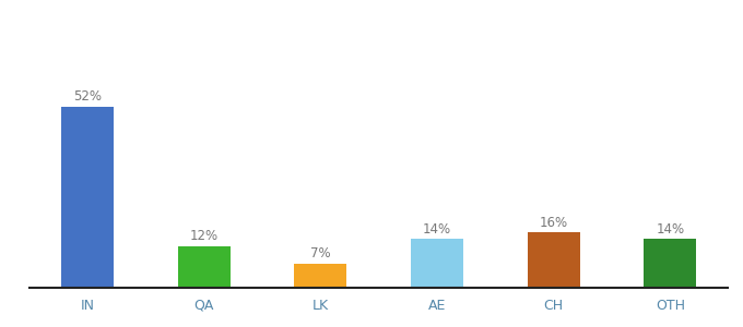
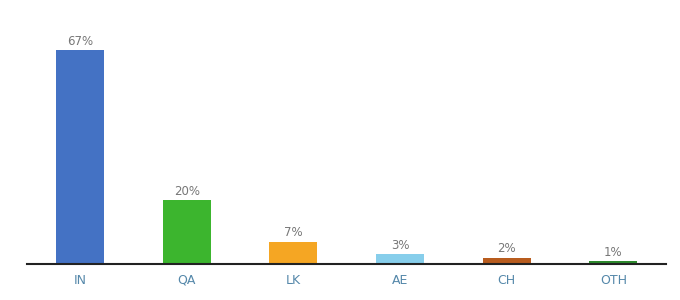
IN: 52% -> 67%
QA: 12% -> 20%
AE: 14% -> 3%
CH: 16% -> 2%
OTH: 14% -> 1%
